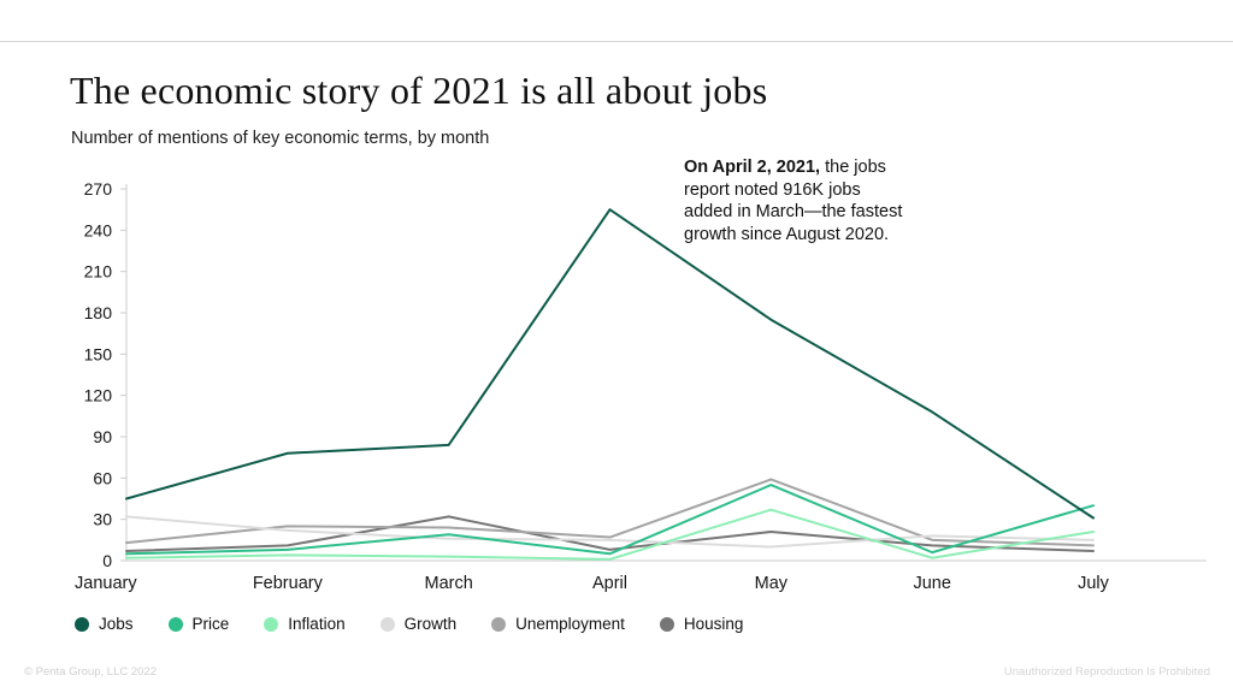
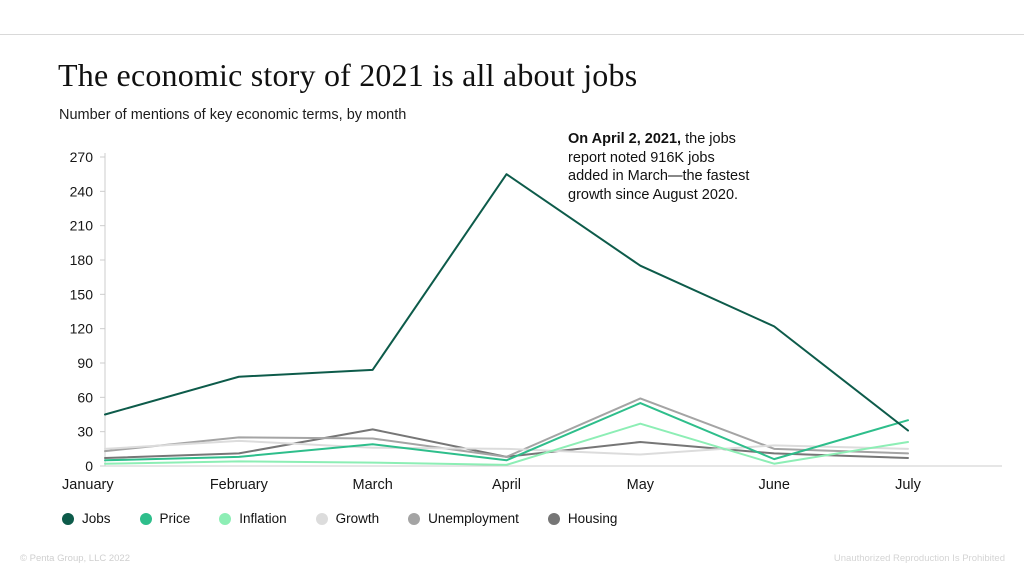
Growth/January: 32 -> 15
Unemployment/April: 17 -> 8
Jobs/June: 108 -> 122
